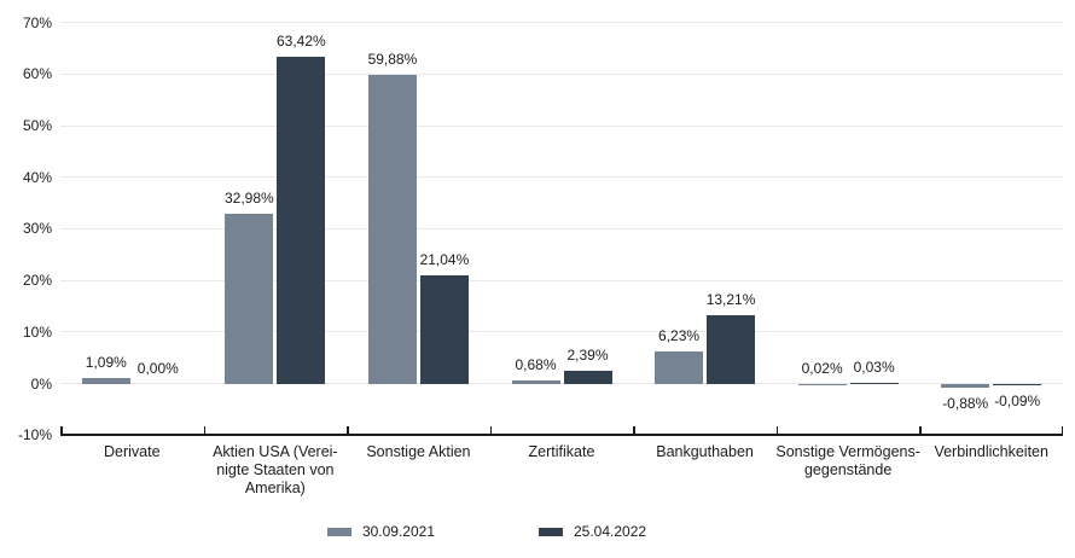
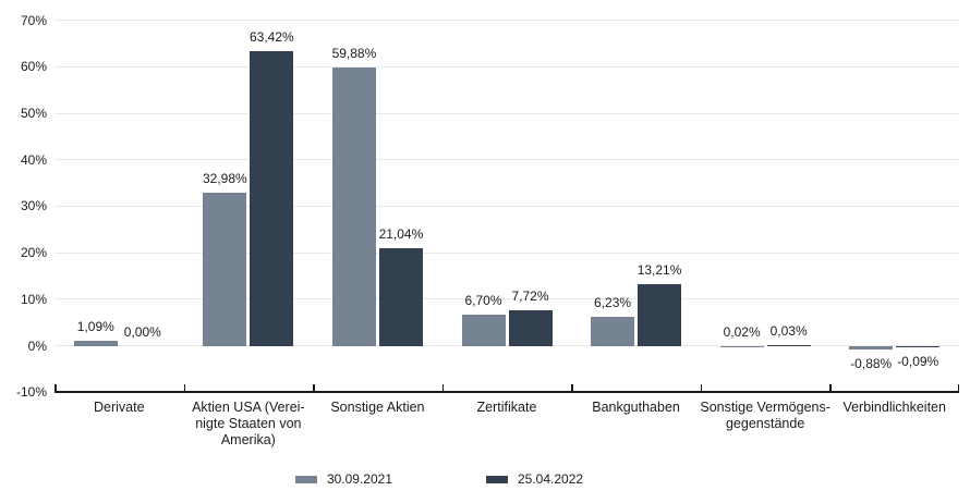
30.09.2021/Zertifikate: 0,68% -> 6,70%
25.04.2022/Zertifikate: 2,39% -> 7,72%
